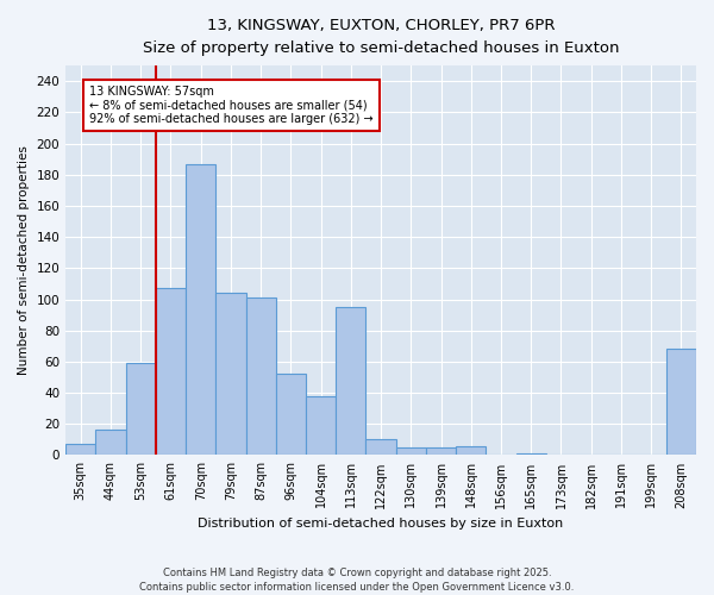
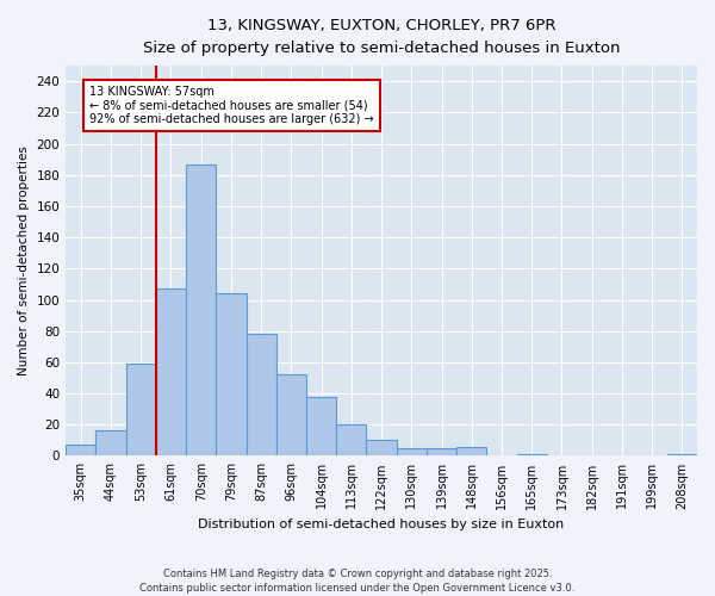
87sqm: 101 -> 78
113sqm: 95 -> 20
208sqm: 68 -> 1
